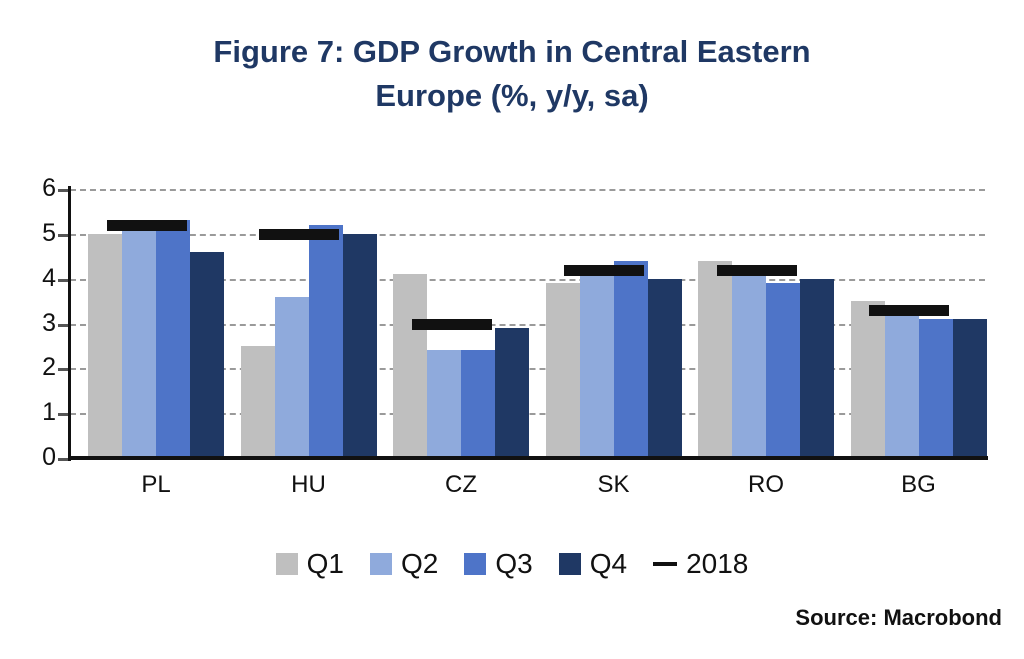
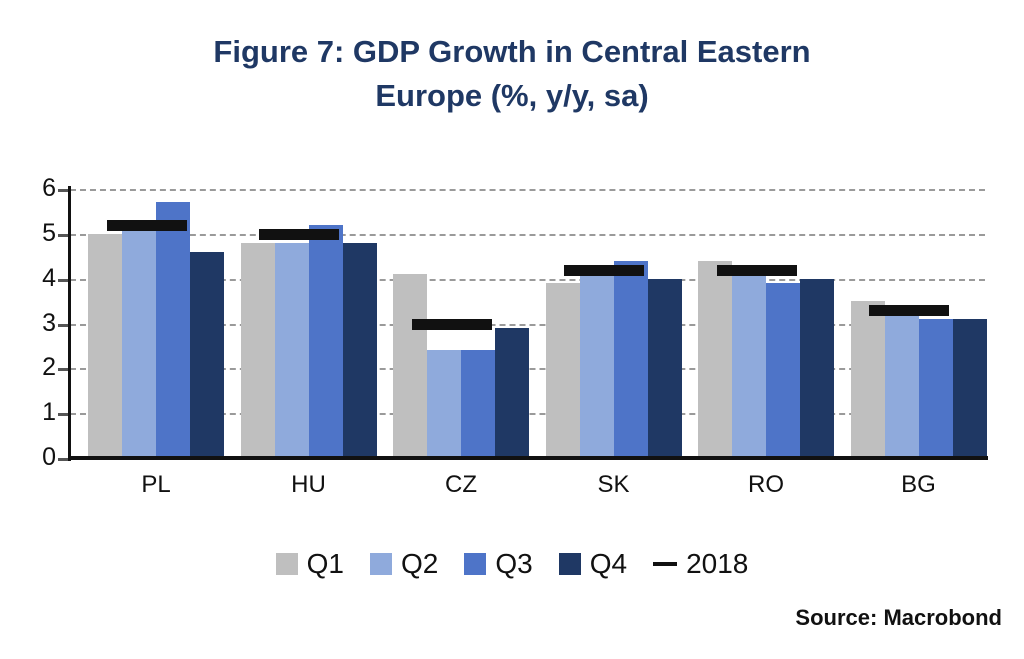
Q3/PL: 5.3 -> 5.7
Q1/HU: 2.5 -> 4.8
Q2/HU: 3.6 -> 4.8
Q4/HU: 5.0 -> 4.8
